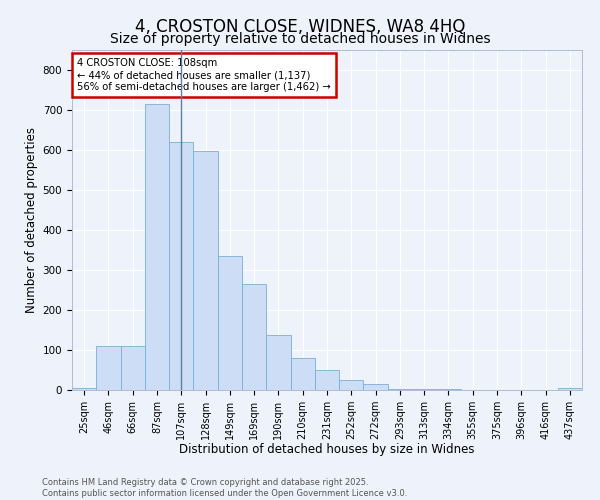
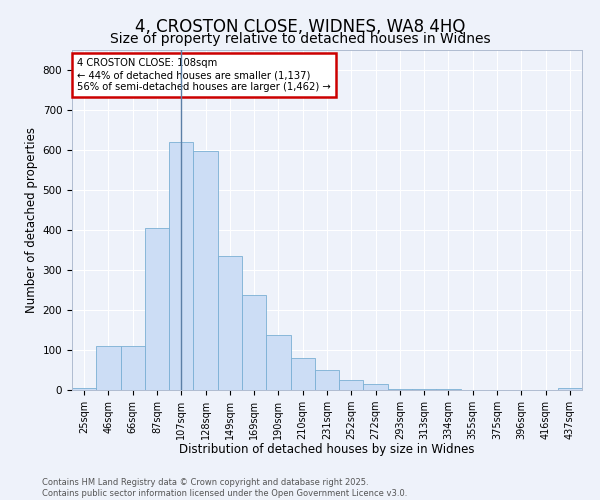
87sqm: 715 -> 405
169sqm: 265 -> 238
